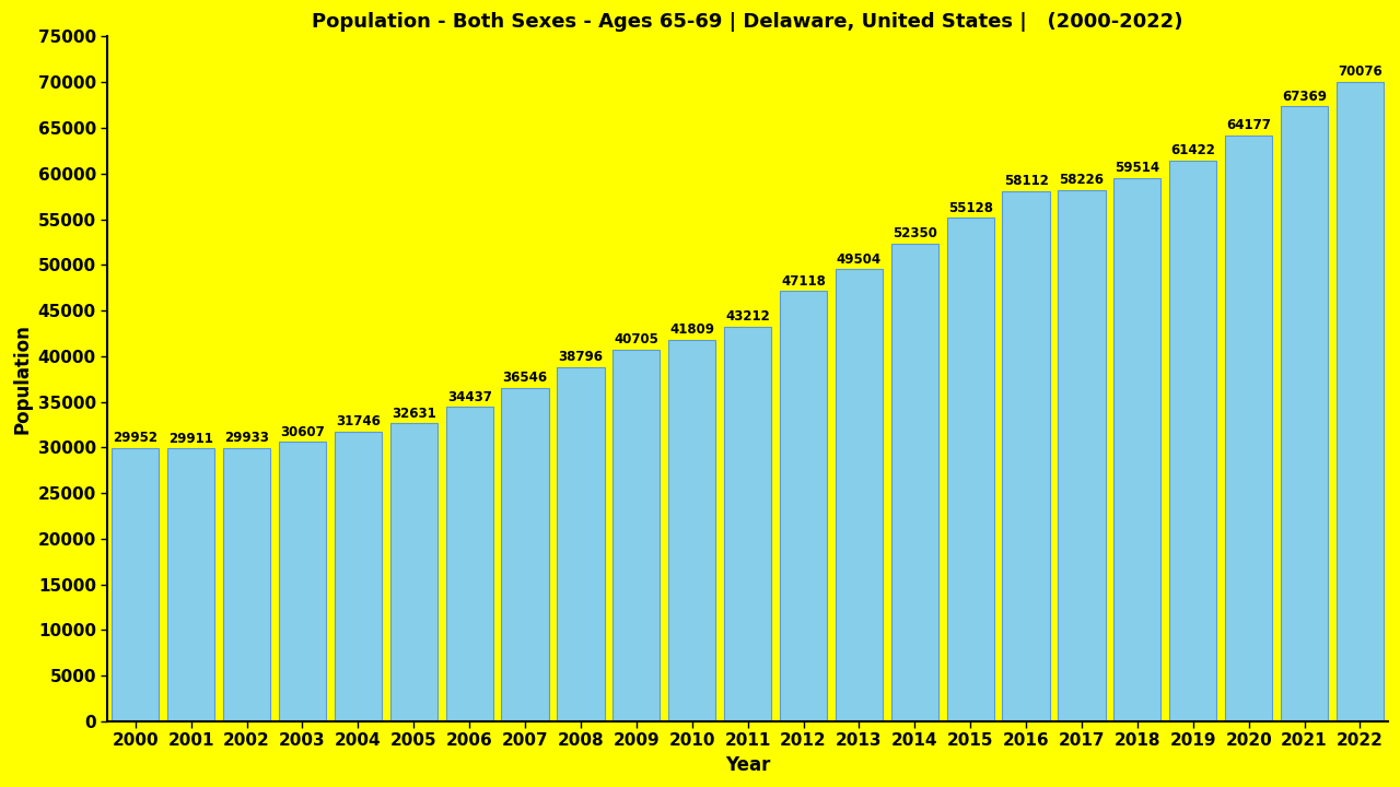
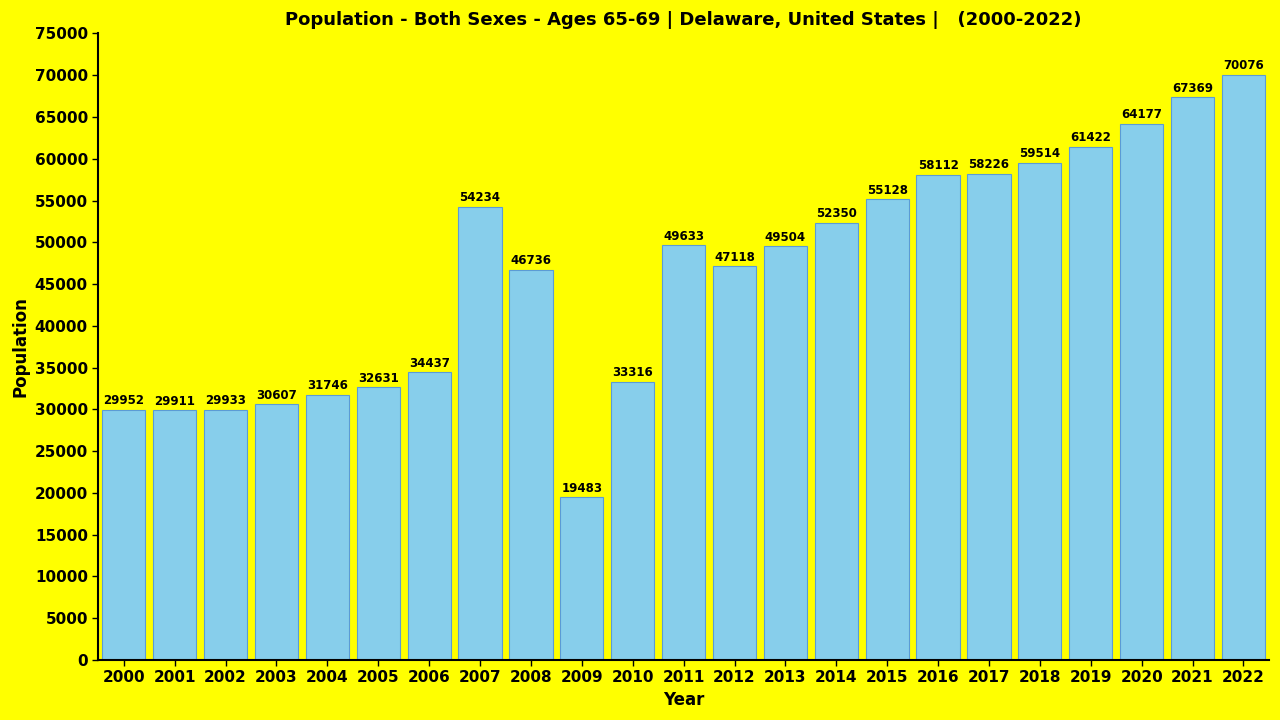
2007: 36546 -> 54234
2008: 38796 -> 46736
2009: 40705 -> 19483
2010: 41809 -> 33316
2011: 43212 -> 49633
